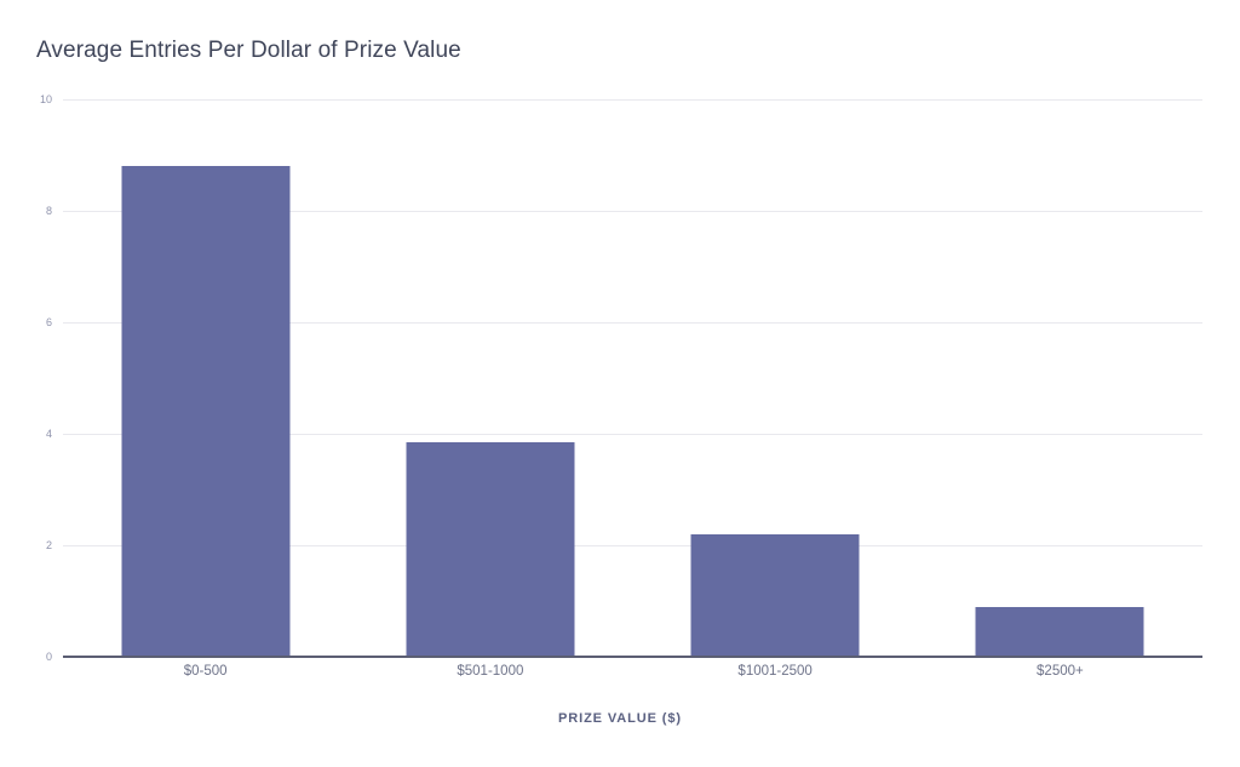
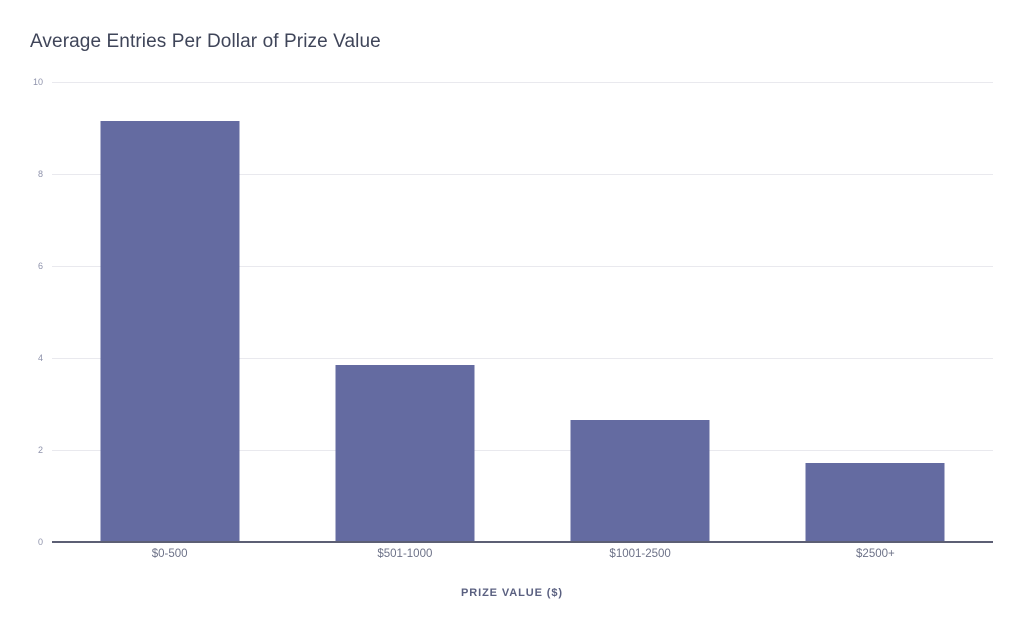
$0-500: 8.8 -> 9.2
$1001-2500: 2.2 -> 2.6
$2500+: 0.9 -> 1.7
